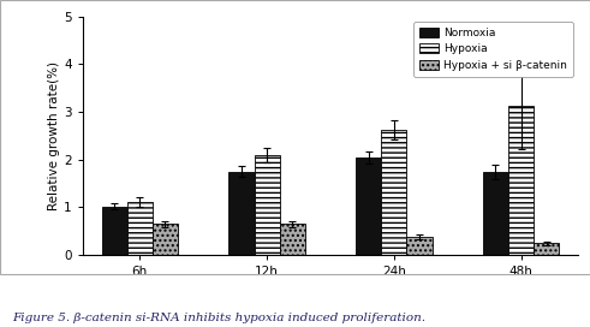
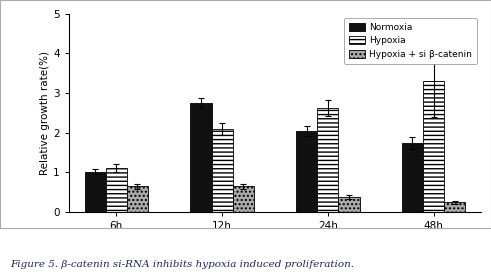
Normoxia/12h: 1.75 -> 2.75
Hypoxia/48h: 3.12 -> 3.30
